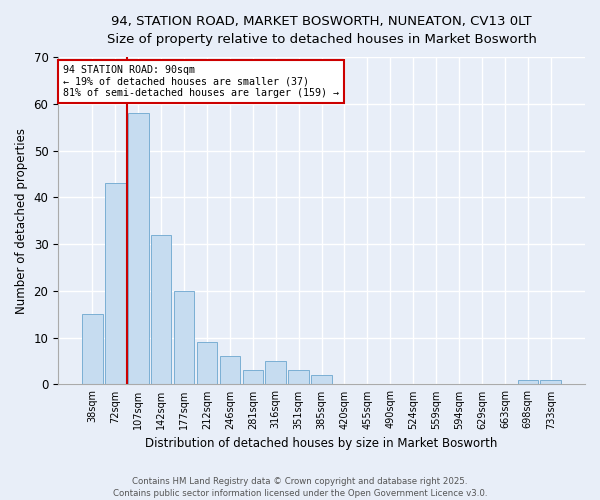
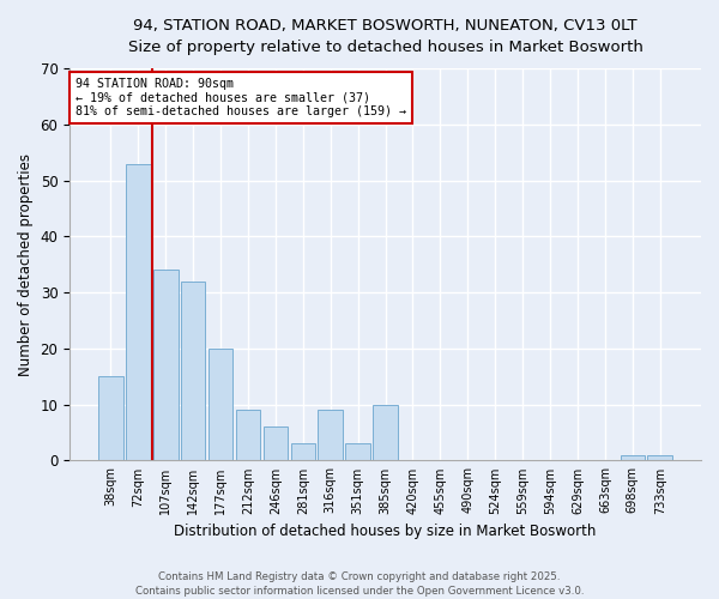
72sqm: 43 -> 53
107sqm: 58 -> 34
316sqm: 5 -> 9
385sqm: 2 -> 10
